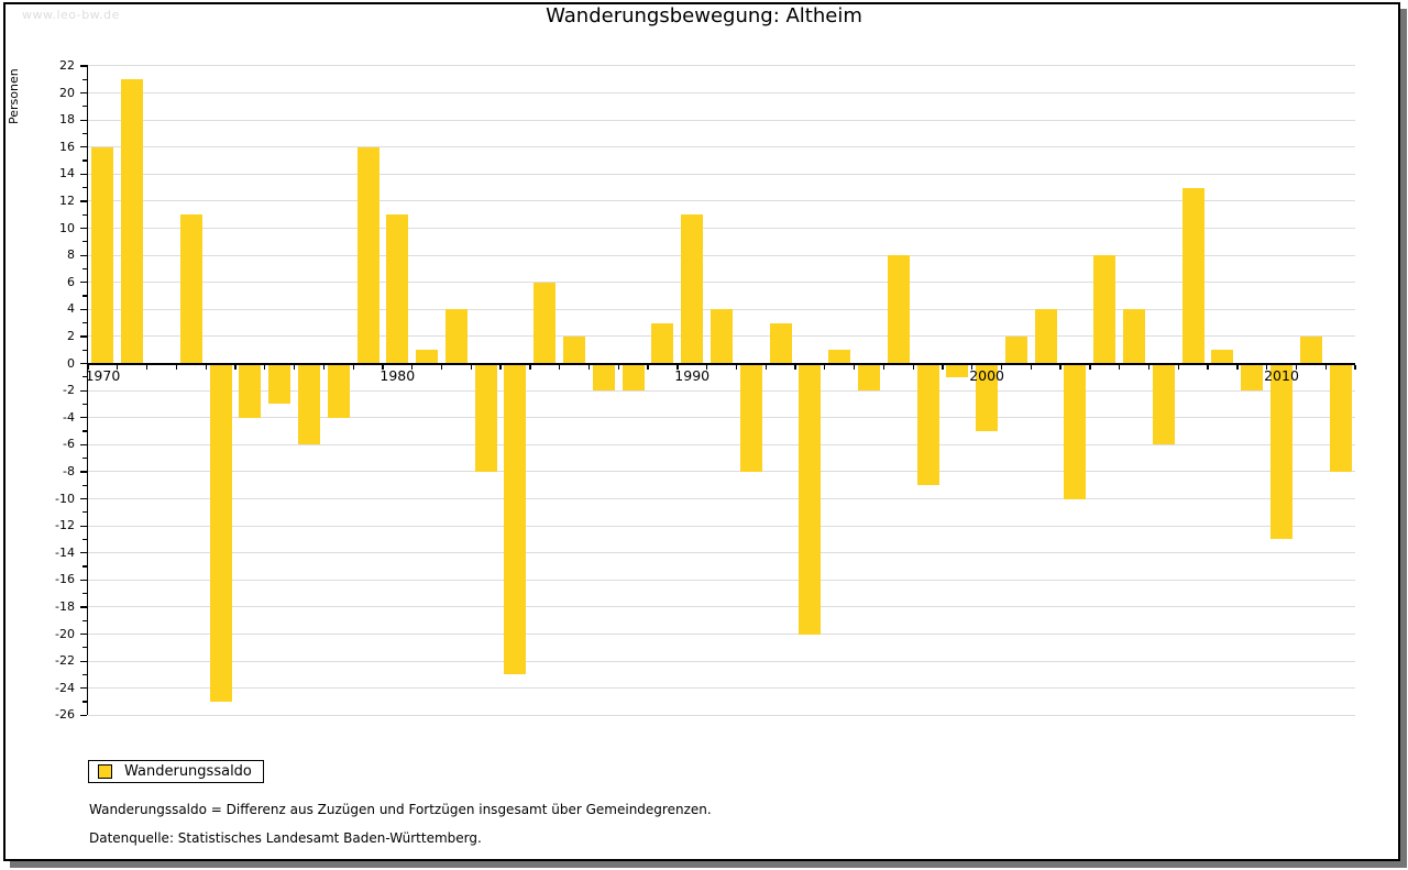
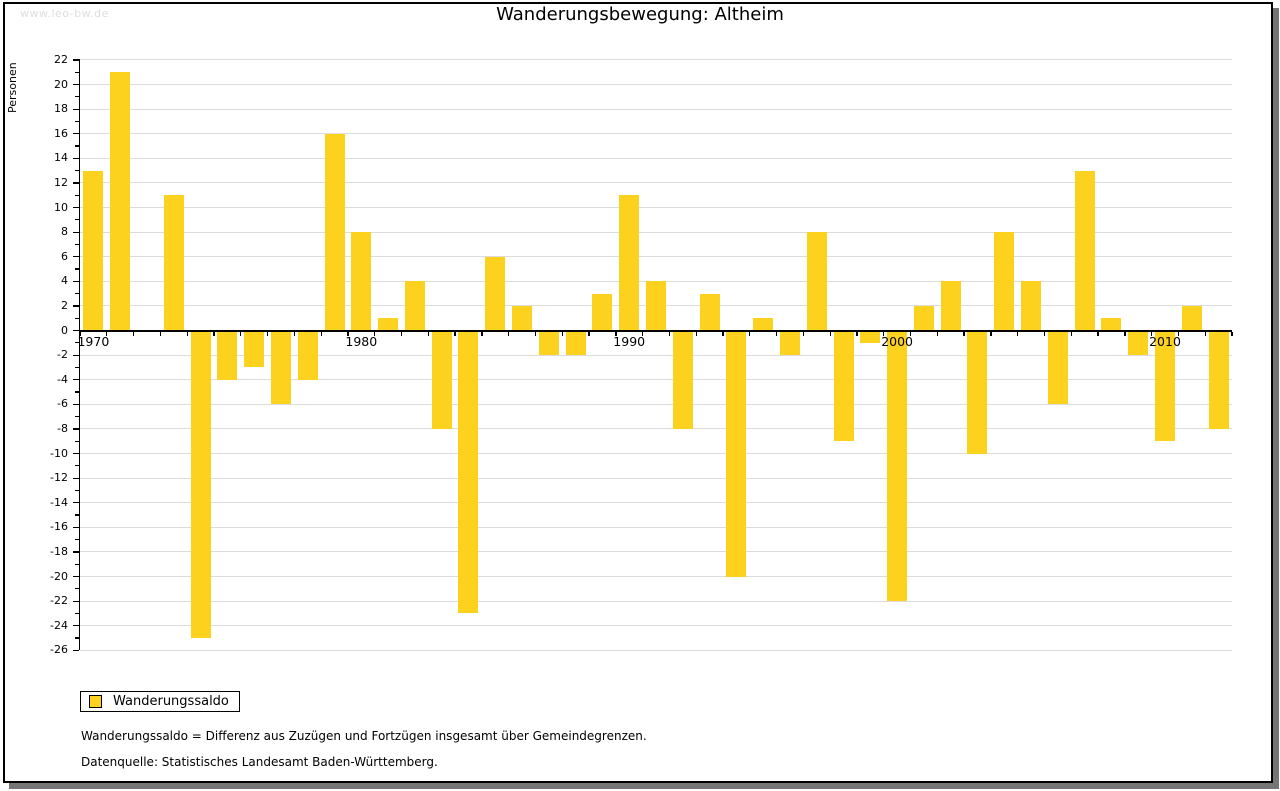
1970: 16 -> 13
1980: 11 -> 8
2000: -5 -> -22
2010: -13 -> -9
